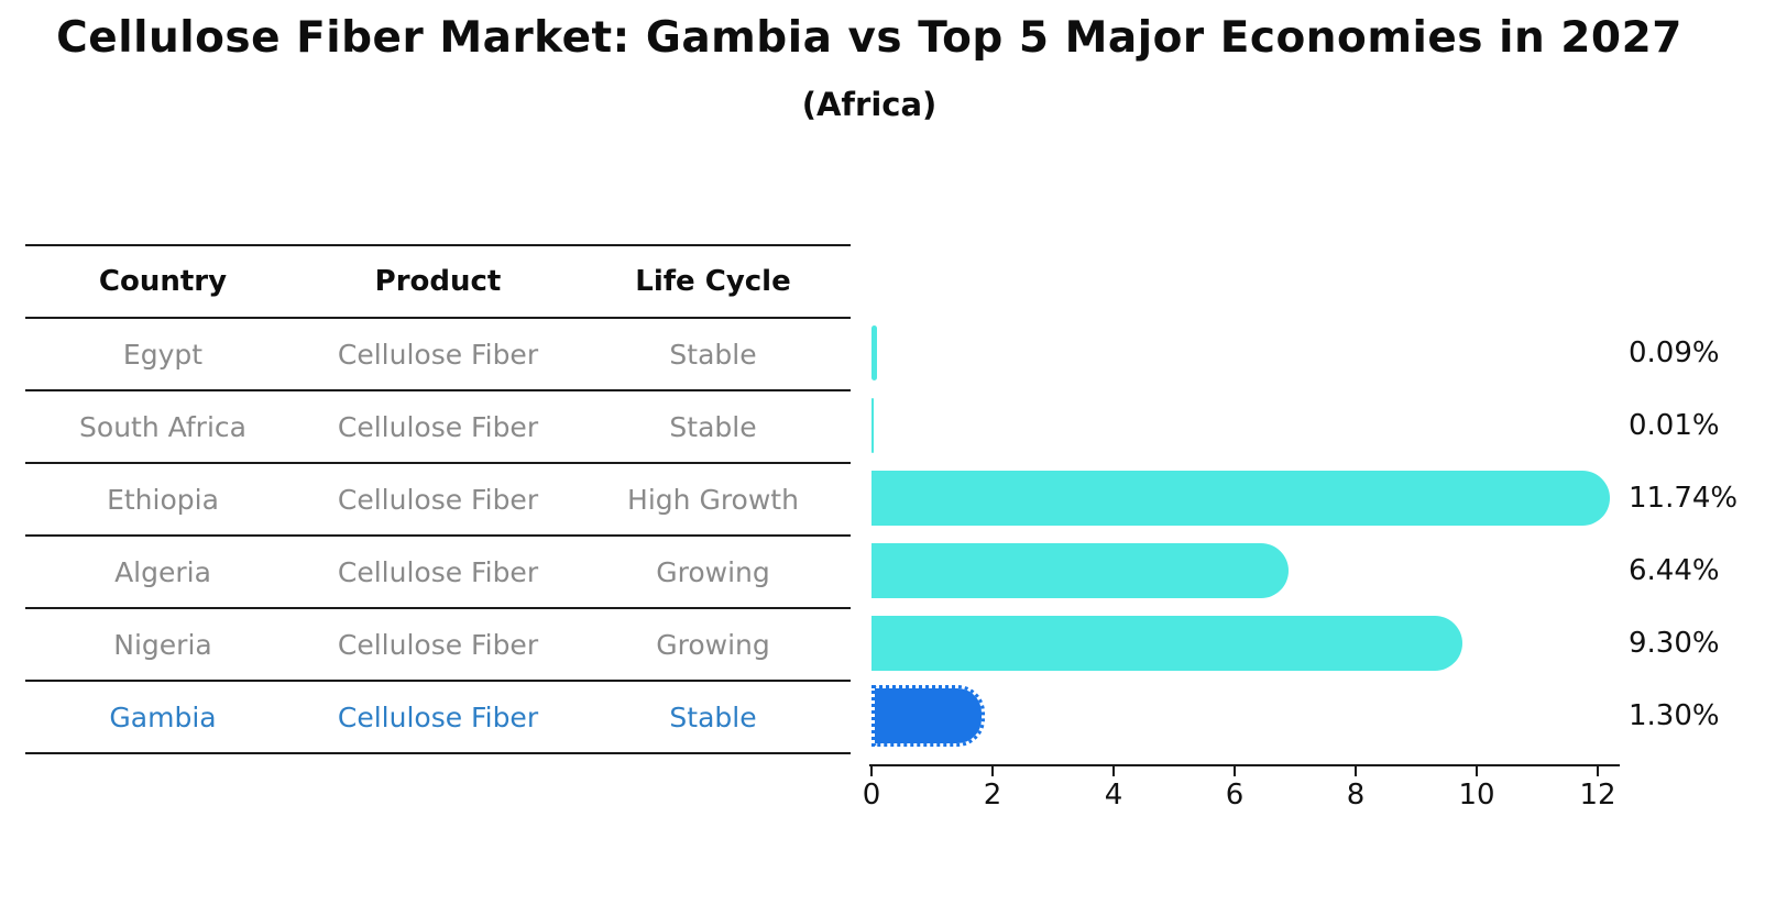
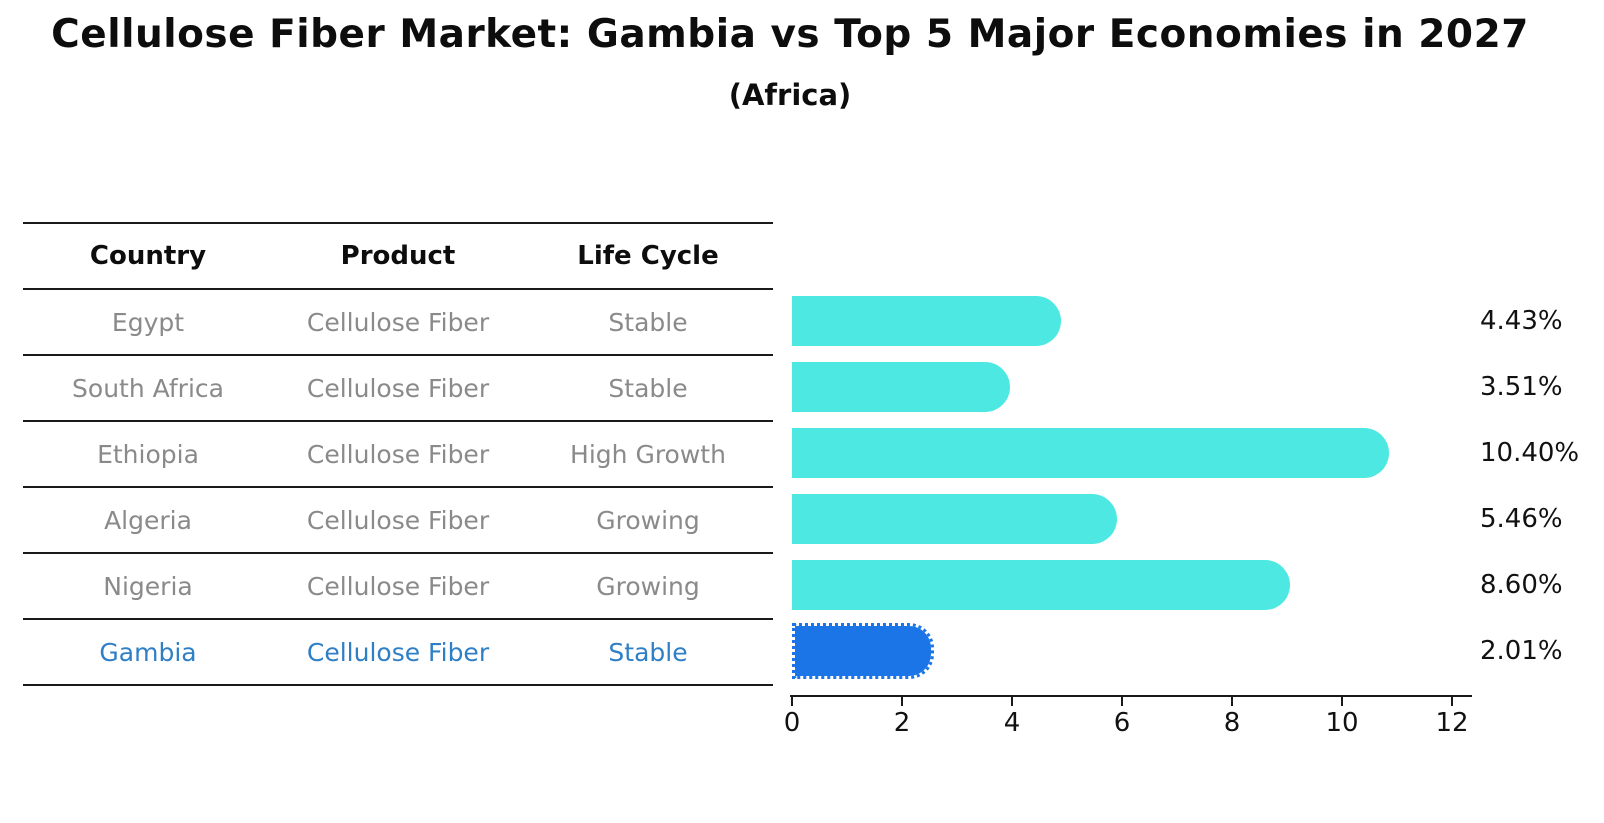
Egypt: 0.09% -> 4.43%
South Africa: 0.01% -> 3.51%
Ethiopia: 11.74% -> 10.40%
Algeria: 6.44% -> 5.46%
Nigeria: 9.30% -> 8.60%
Gambia: 1.30% -> 2.01%
